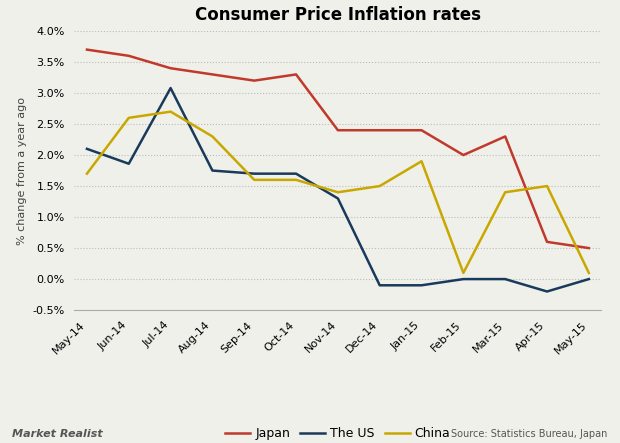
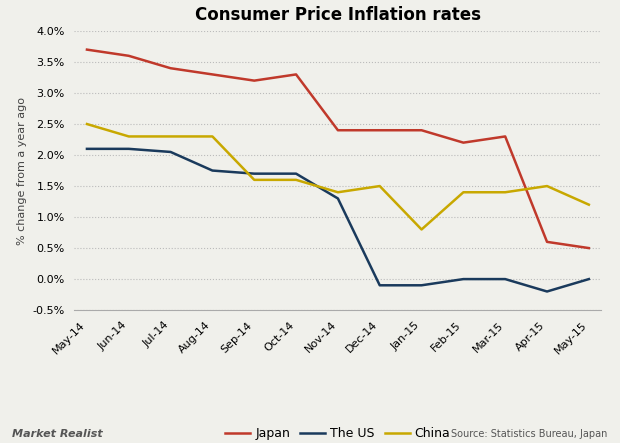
China/May-14: 1.7% -> 2.5%
The US/Jun-14: 1.86% -> 2.10%
China/Jun-14: 2.6% -> 2.3%
The US/Jul-14: 3.08% -> 2.05%
China/Jul-14: 2.7% -> 2.3%
China/Jan-15: 1.9% -> 0.8%
Japan/Feb-15: 2.0% -> 2.2%
China/Feb-15: 0.1% -> 1.4%
China/May-15: 0.1% -> 1.2%
